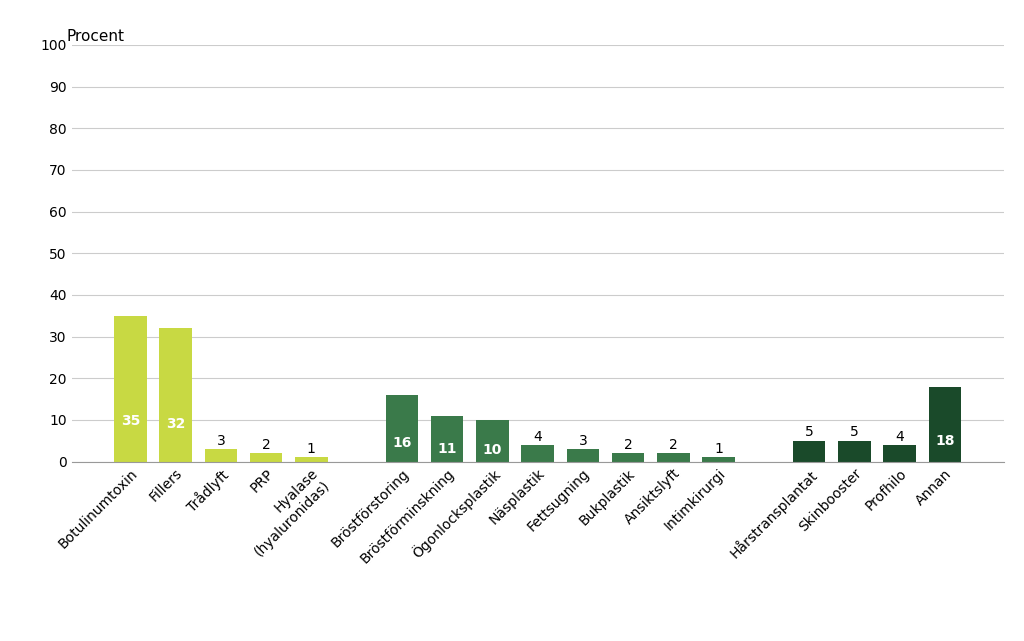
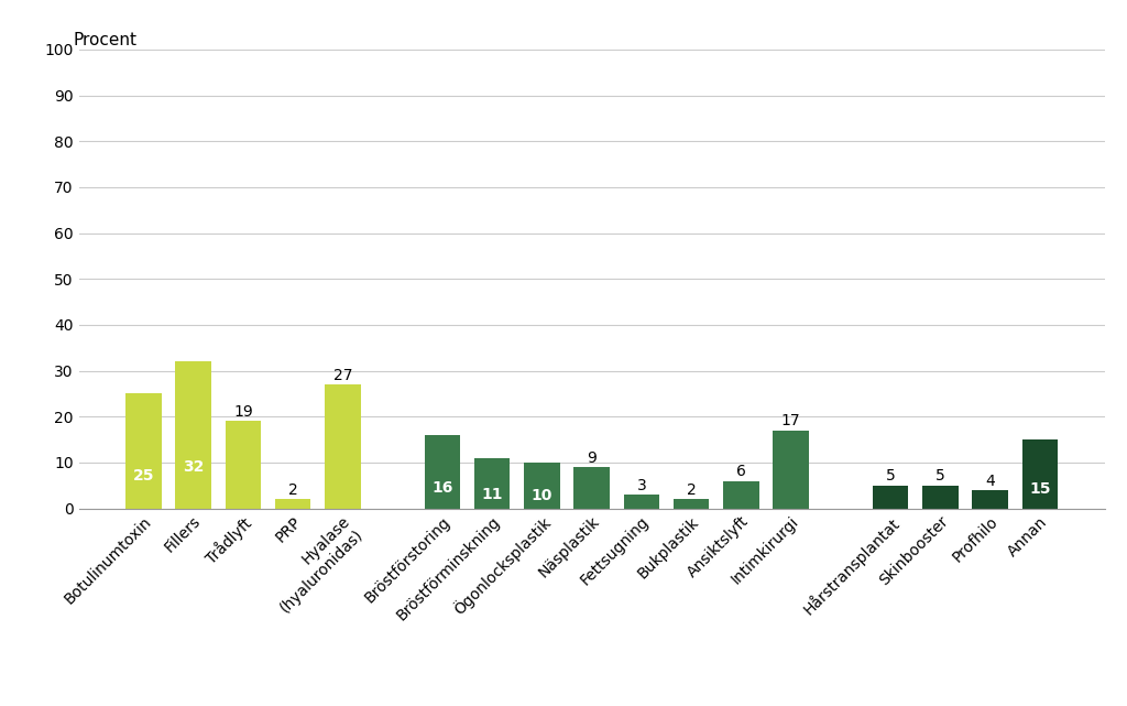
Botulinumtoxin: 35 -> 25
Trådlyft: 3 -> 19
Hyalase (hyaluronidas): 1 -> 27
Näsplastik: 4 -> 9
Ansiktslyft: 2 -> 6
Intimkirurgi: 1 -> 17
Annan: 18 -> 15
